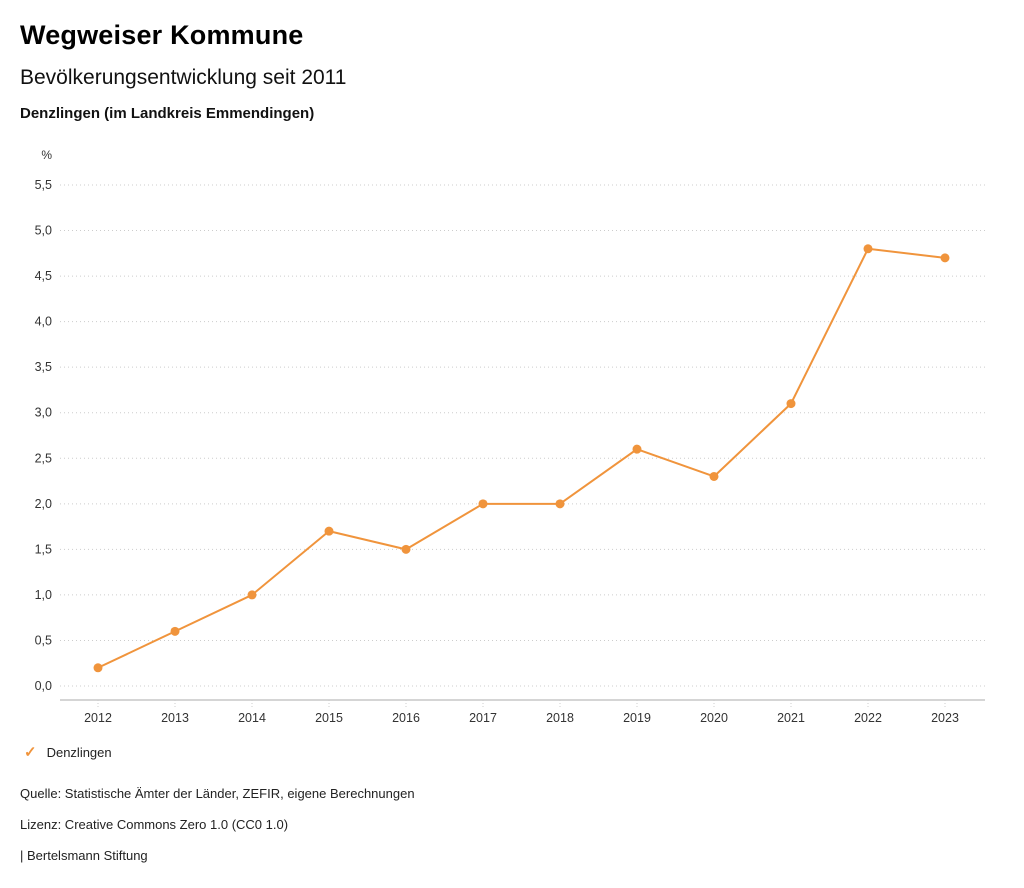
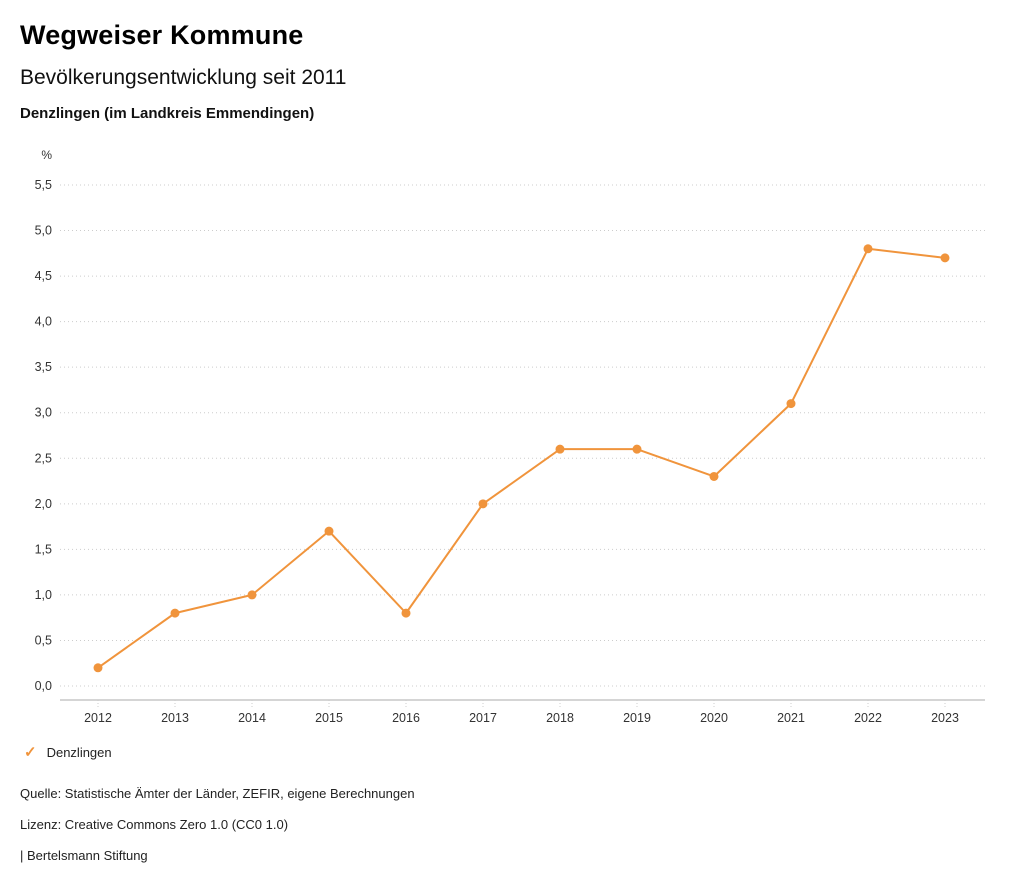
2013: 0,6 -> 0,8
2016: 1,5 -> 0,8
2018: 2,0 -> 2,6
